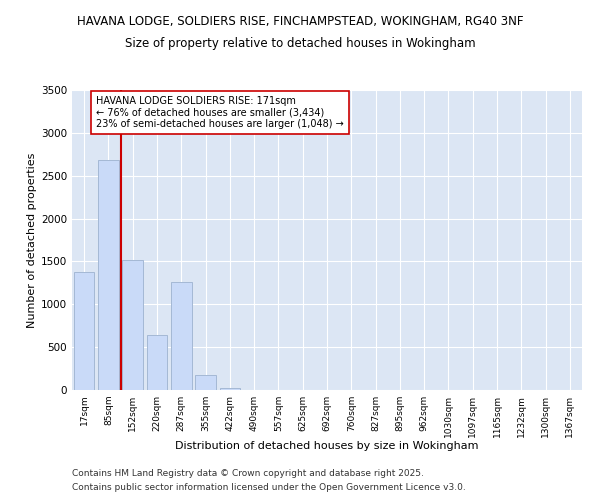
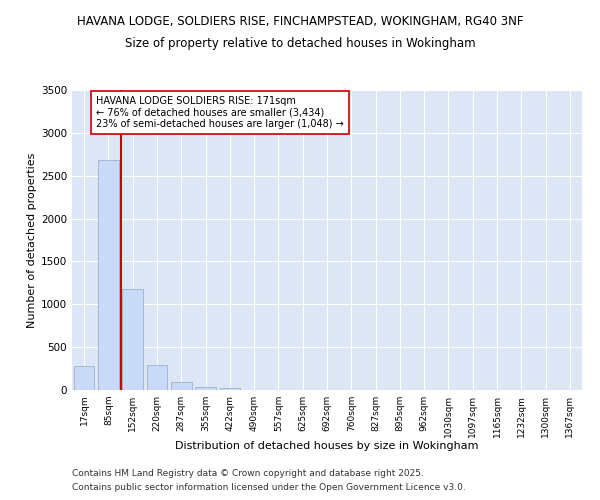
17sqm: 1380 -> 280
152sqm: 1520 -> 1180
220sqm: 640 -> 300
287sqm: 1260 -> 90
355sqm: 180 -> 40
